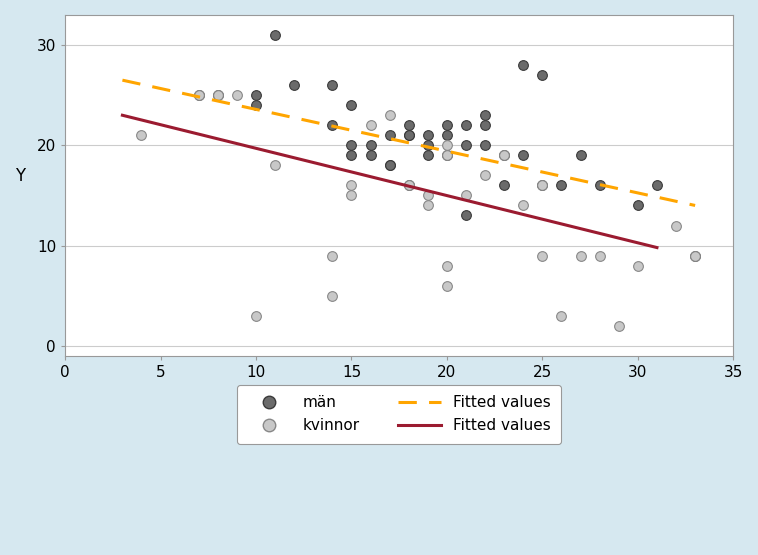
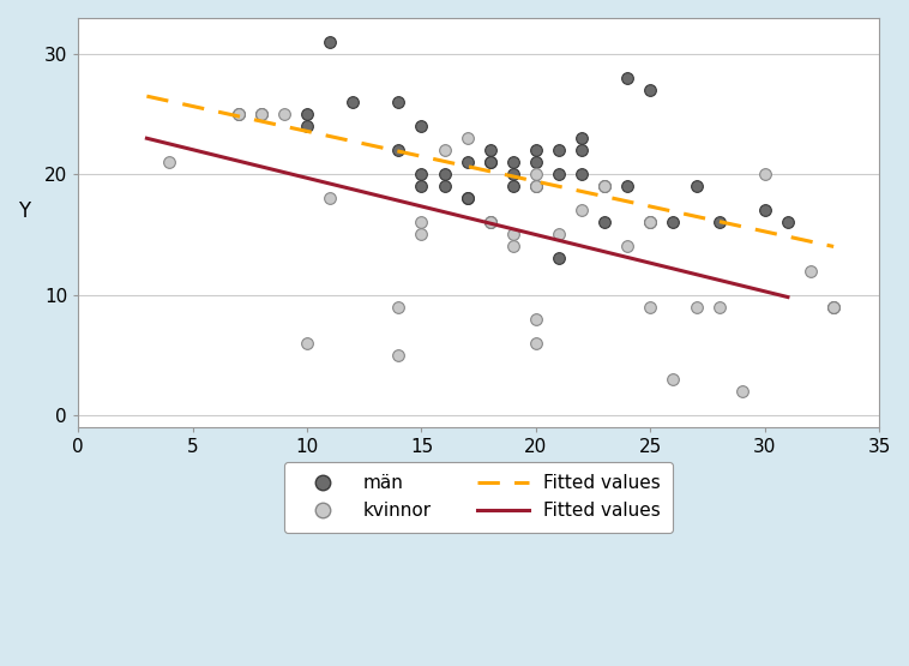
kvinnor/10: 3 -> 6
män/30: 14 -> 17
kvinnor/30: 8 -> 20
